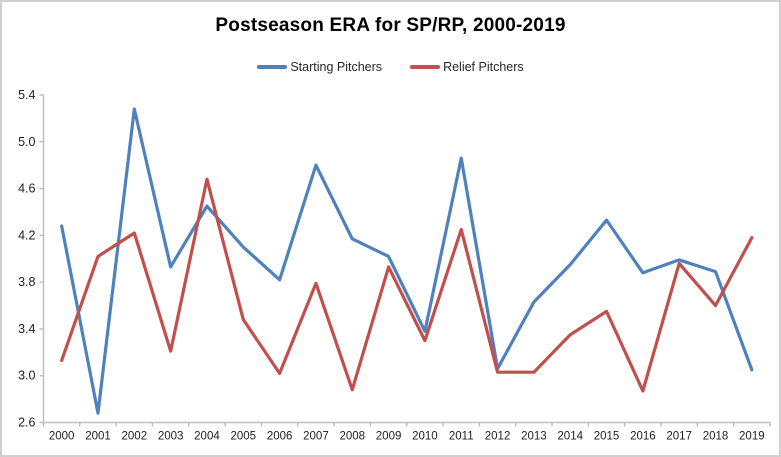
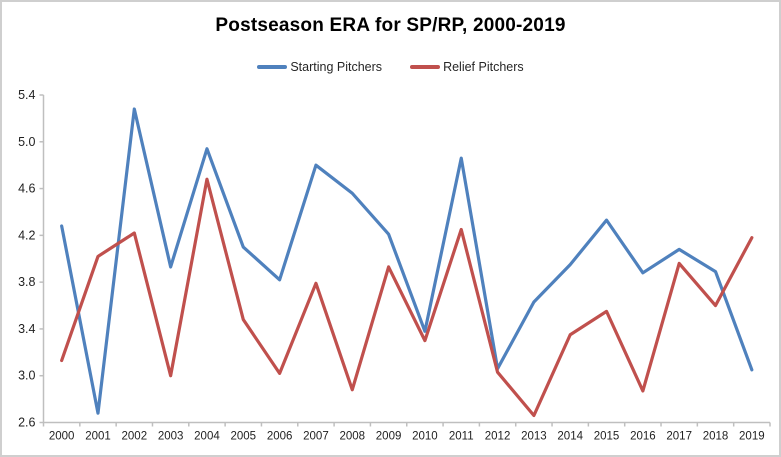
Relief Pitchers/2003: 3.21 -> 3.00
Starting Pitchers/2004: 4.45 -> 4.94
Starting Pitchers/2008: 4.17 -> 4.56
Starting Pitchers/2009: 4.02 -> 4.21
Relief Pitchers/2013: 3.03 -> 2.66
Starting Pitchers/2017: 3.99 -> 4.08
